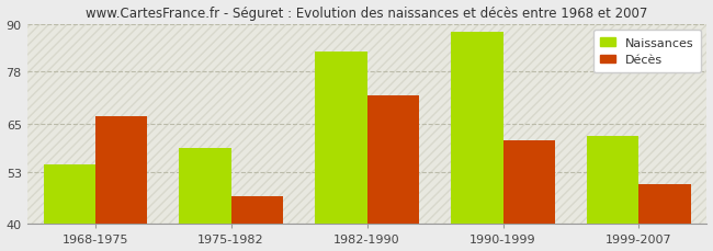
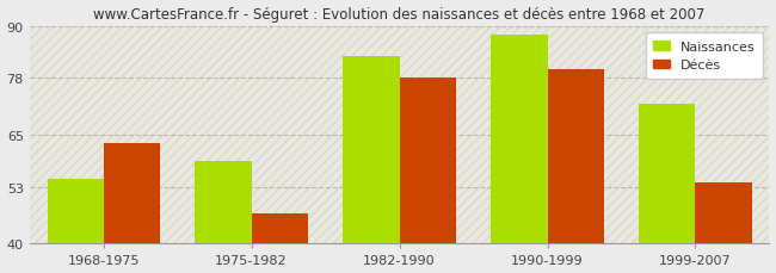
Décès/1968-1975: 67 -> 63
Décès/1982-1990: 72 -> 78
Décès/1990-1999: 61 -> 80
Naissances/1999-2007: 62 -> 72
Décès/1999-2007: 50 -> 54
